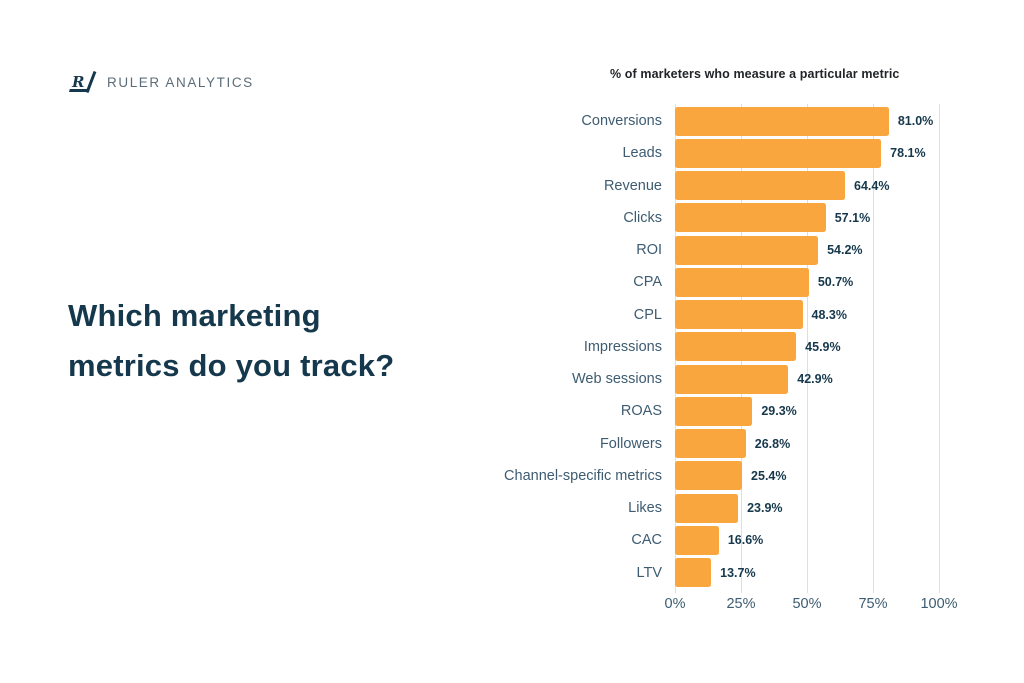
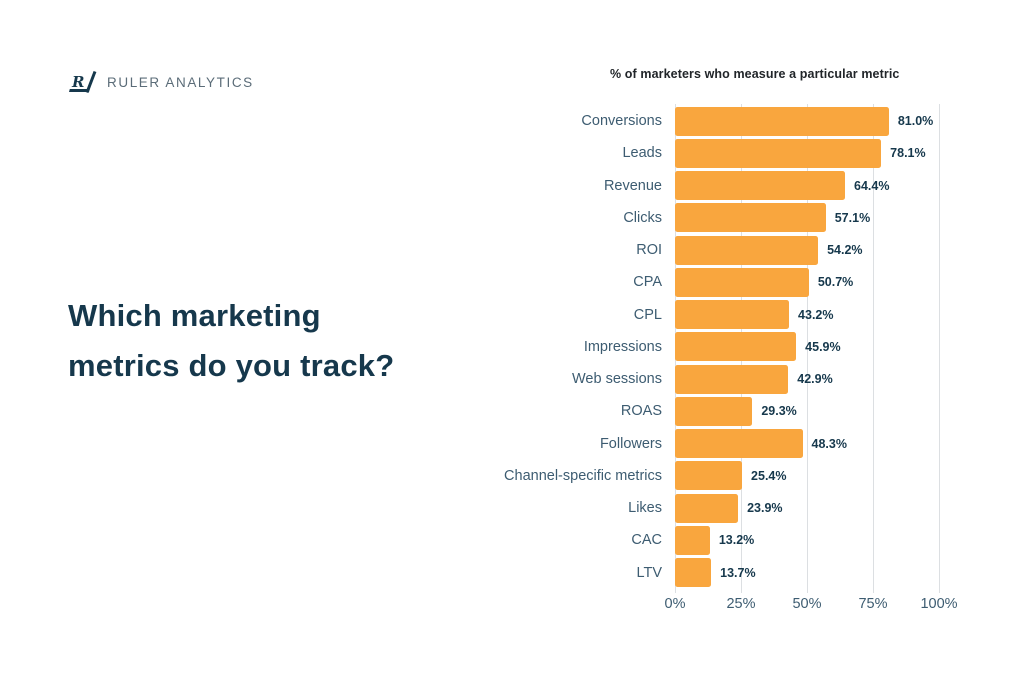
CPL: 48.3% -> 43.2%
Followers: 26.8% -> 48.3%
CAC: 16.6% -> 13.2%
